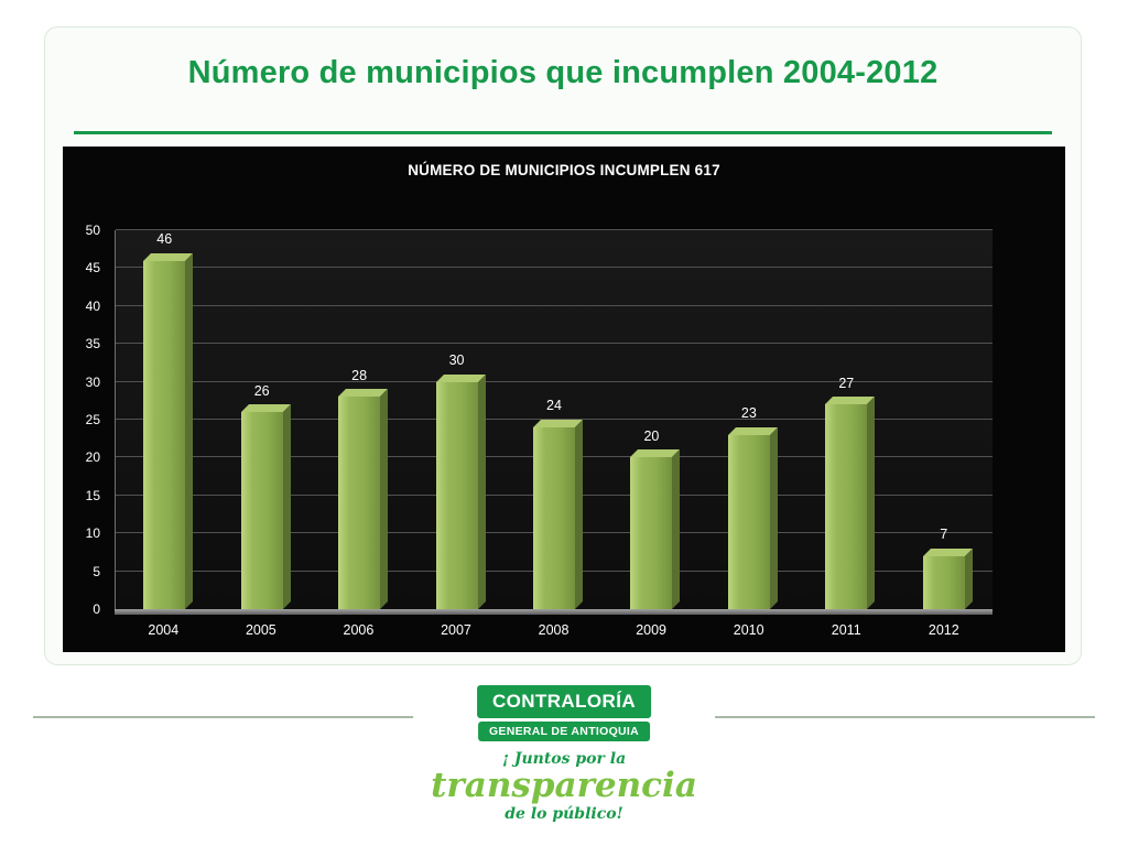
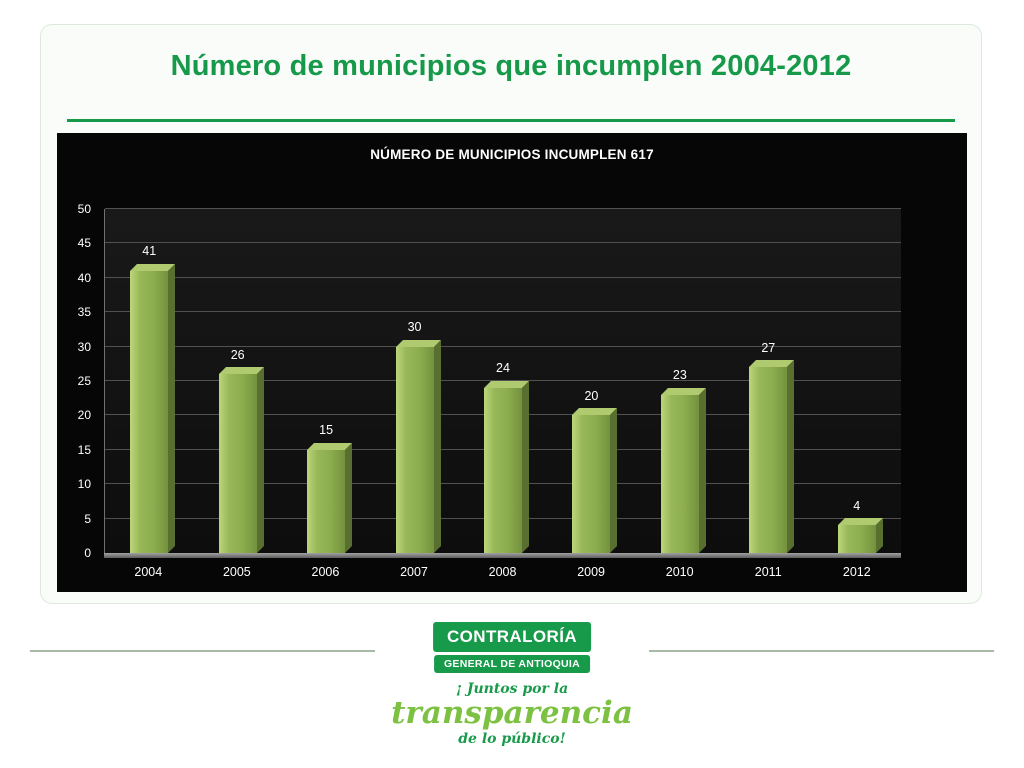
2004: 46 -> 41
2006: 28 -> 15
2012: 7 -> 4
